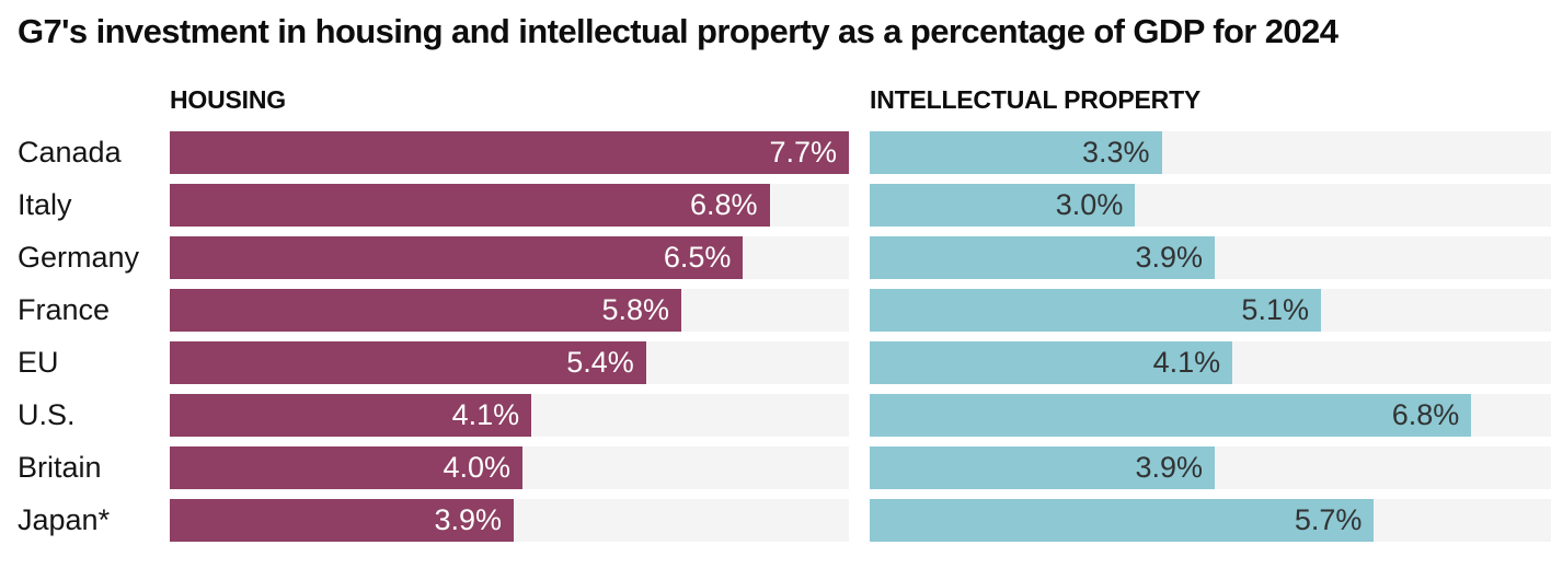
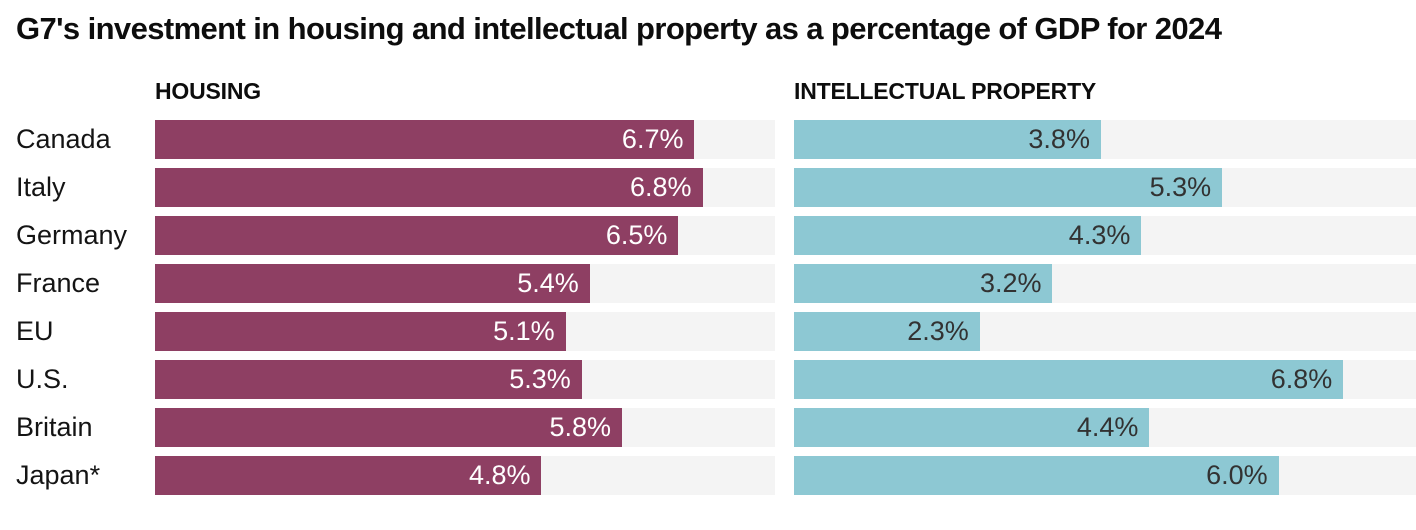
HOUSING/Canada: 7.7% -> 6.7%
INTELLECTUAL PROPERTY/Canada: 3.3% -> 3.8%
INTELLECTUAL PROPERTY/Italy: 3.0% -> 5.3%
INTELLECTUAL PROPERTY/Germany: 3.9% -> 4.3%
HOUSING/France: 5.8% -> 5.4%
INTELLECTUAL PROPERTY/France: 5.1% -> 3.2%
HOUSING/EU: 5.4% -> 5.1%
INTELLECTUAL PROPERTY/EU: 4.1% -> 2.3%
HOUSING/U.S.: 4.1% -> 5.3%
HOUSING/Britain: 4.0% -> 5.8%
INTELLECTUAL PROPERTY/Britain: 3.9% -> 4.4%
HOUSING/Japan*: 3.9% -> 4.8%
INTELLECTUAL PROPERTY/Japan*: 5.7% -> 6.0%
